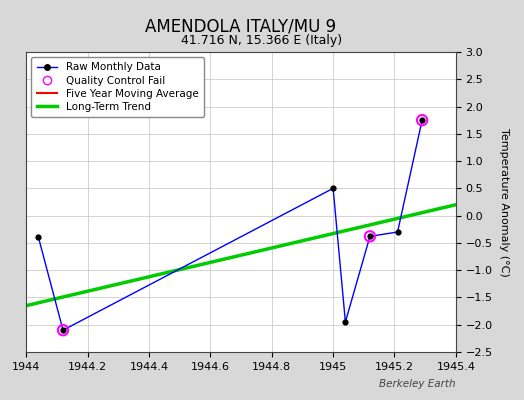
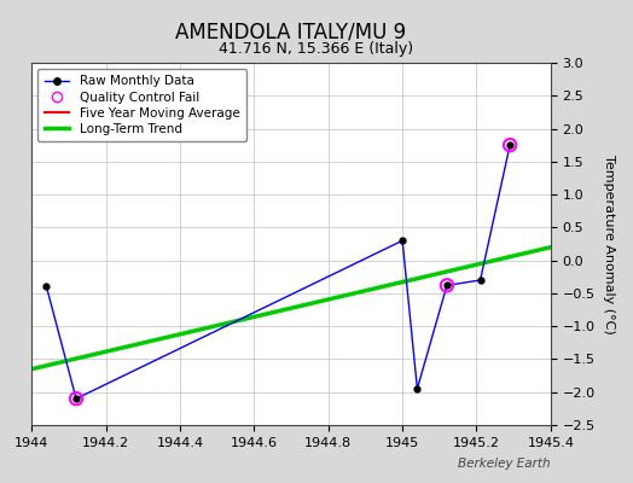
Raw Monthly Data/1945: 0.50 -> 0.30
